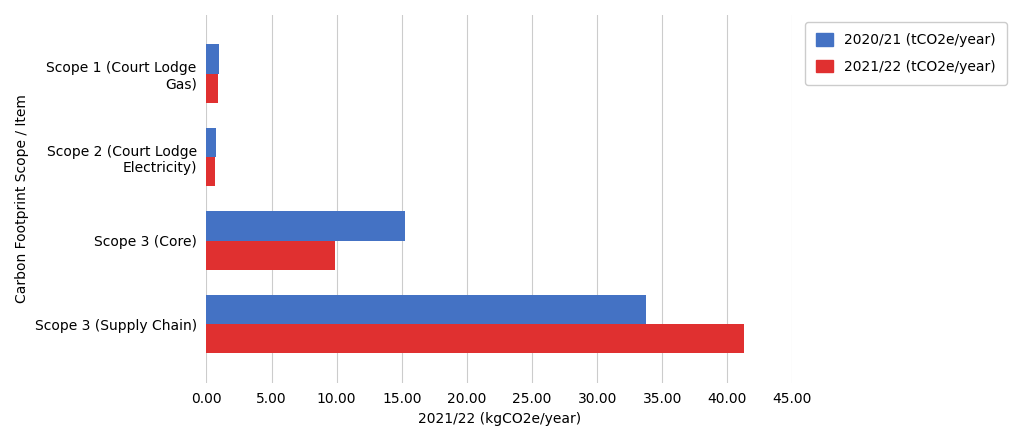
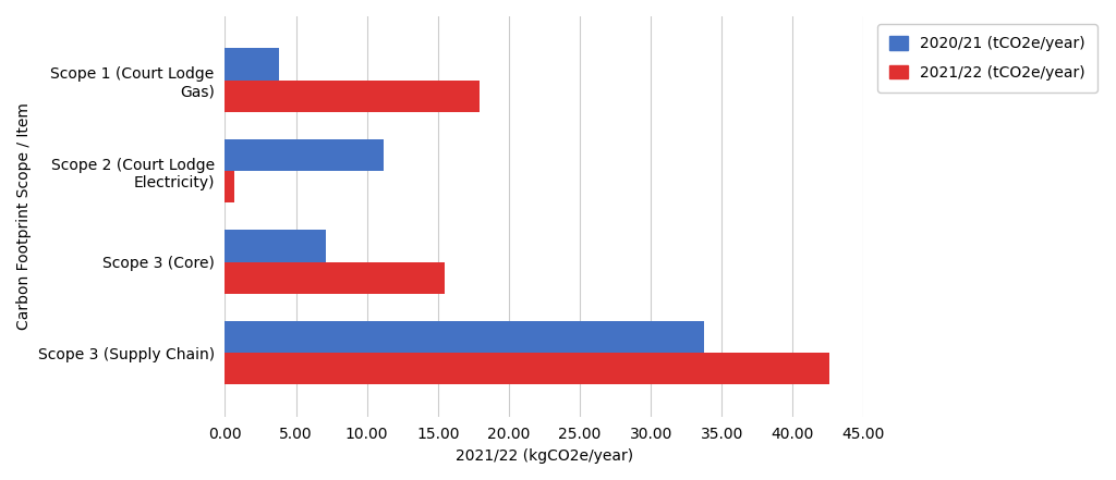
2020/21 (tCO2e/year)/Scope 1 (Court Lodge Gas): 1.0 -> 3.8
2021/22 (tCO2e/year)/Scope 1 (Court Lodge Gas): 0.9 -> 17.9
2020/21 (tCO2e/year)/Scope 2 (Court Lodge Electricity): 0.8 -> 11.2
2020/21 (tCO2e/year)/Scope 3 (Core): 15.3 -> 7.1
2021/22 (tCO2e/year)/Scope 3 (Core): 9.9 -> 15.5
2021/22 (tCO2e/year)/Scope 3 (Supply Chain): 41.2 -> 42.6
